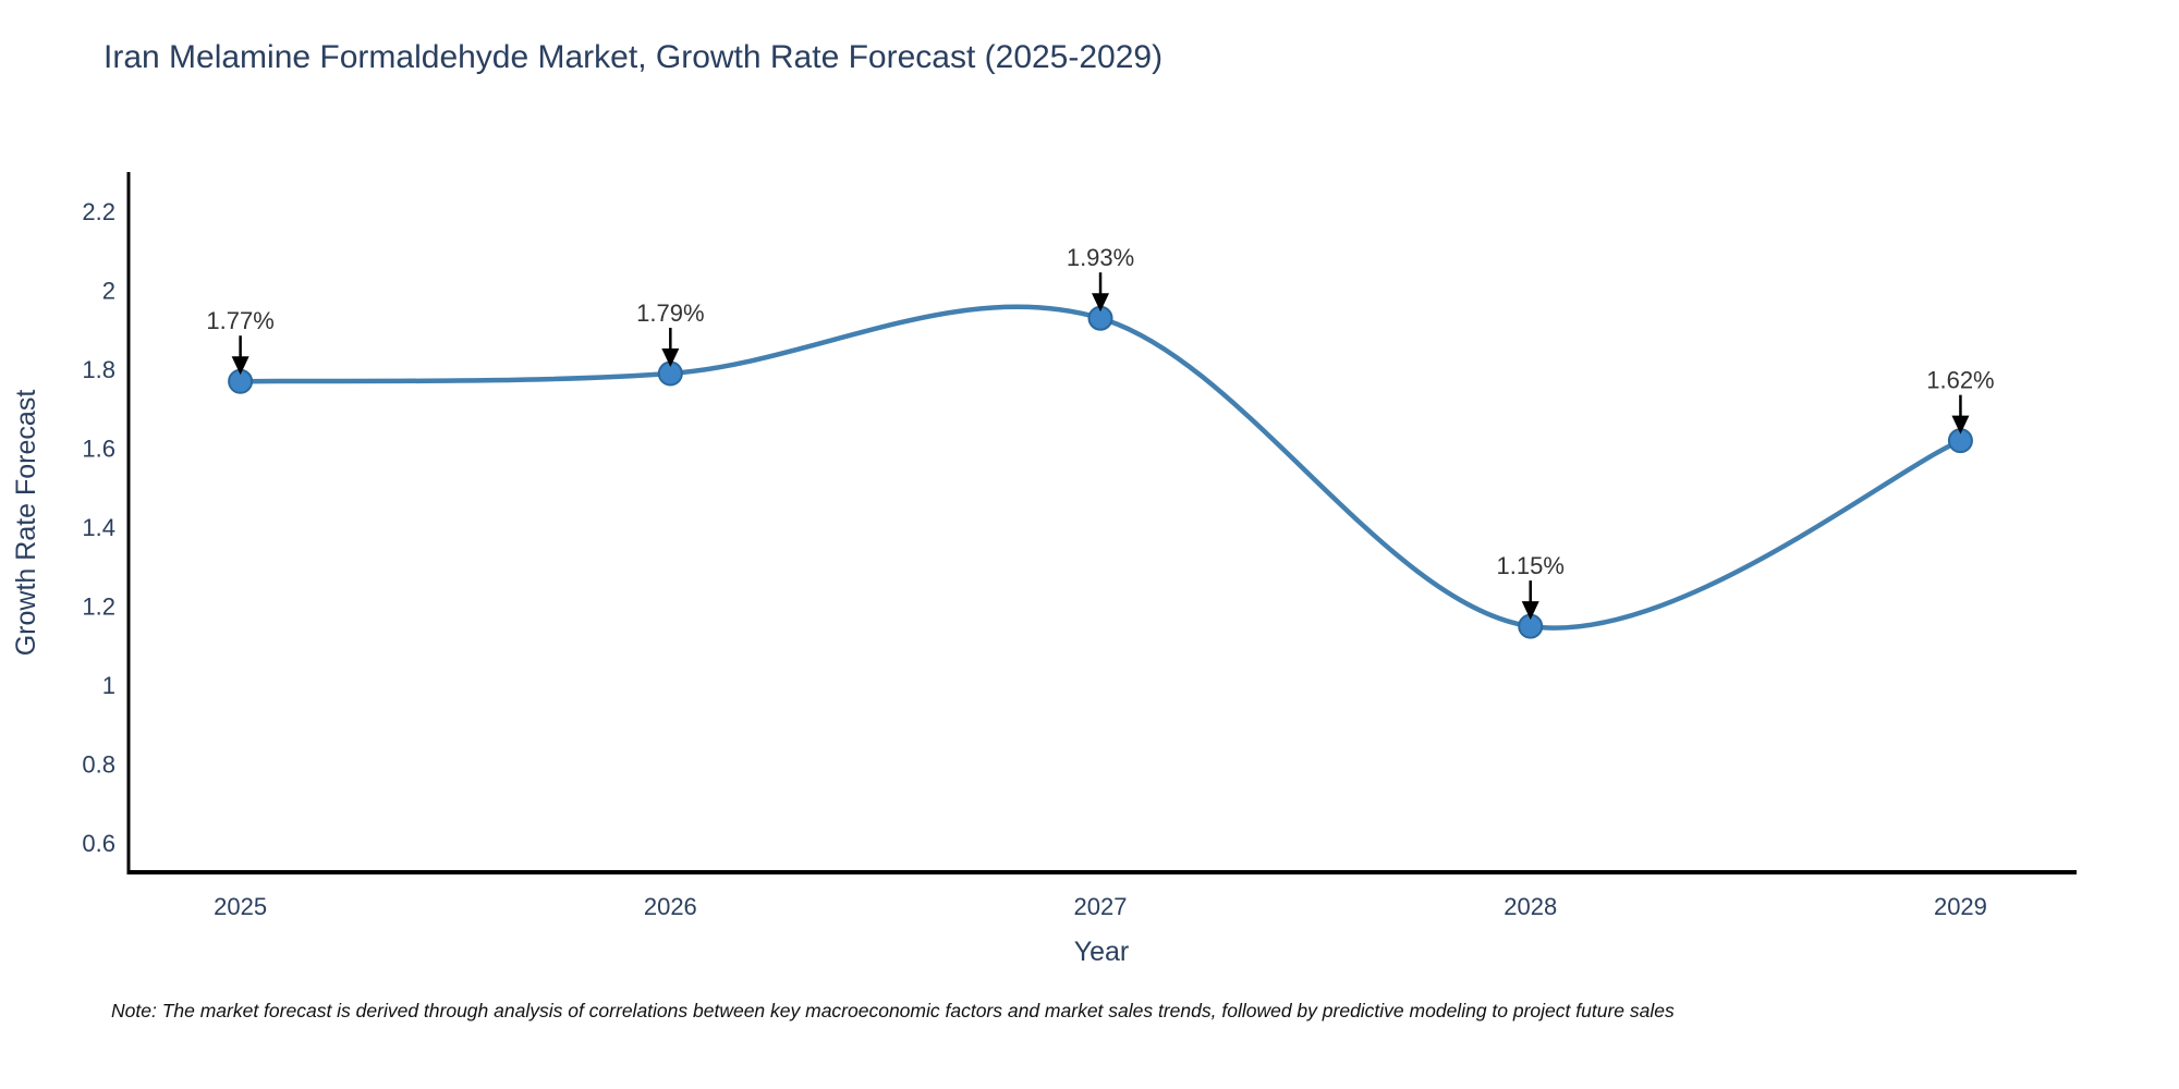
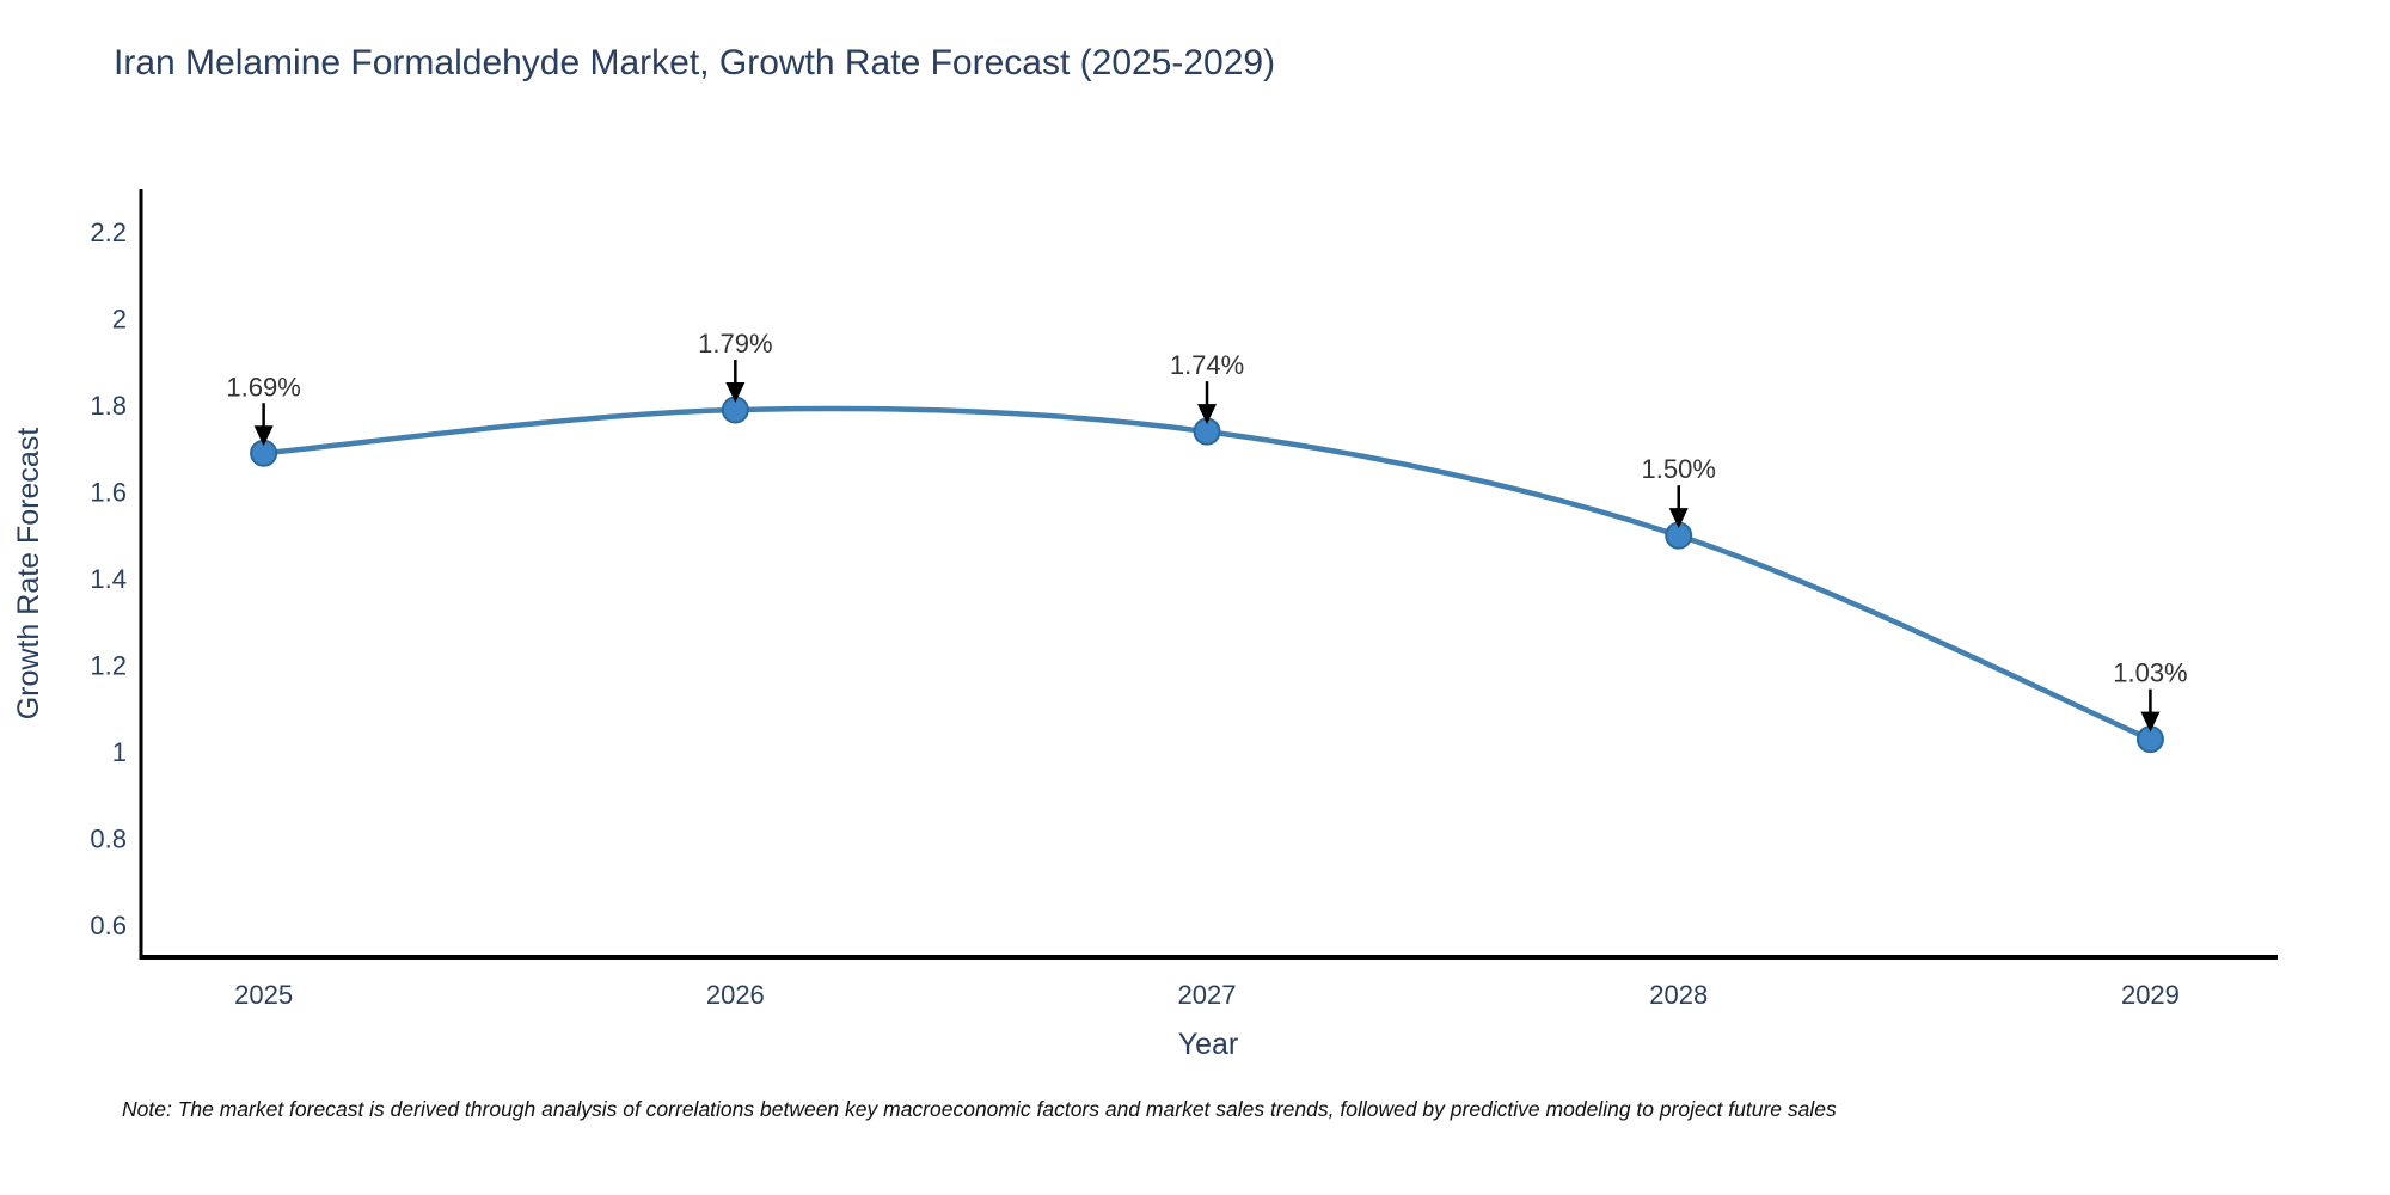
2025: 1.77% -> 1.69%
2027: 1.93% -> 1.74%
2028: 1.15% -> 1.50%
2029: 1.62% -> 1.03%
